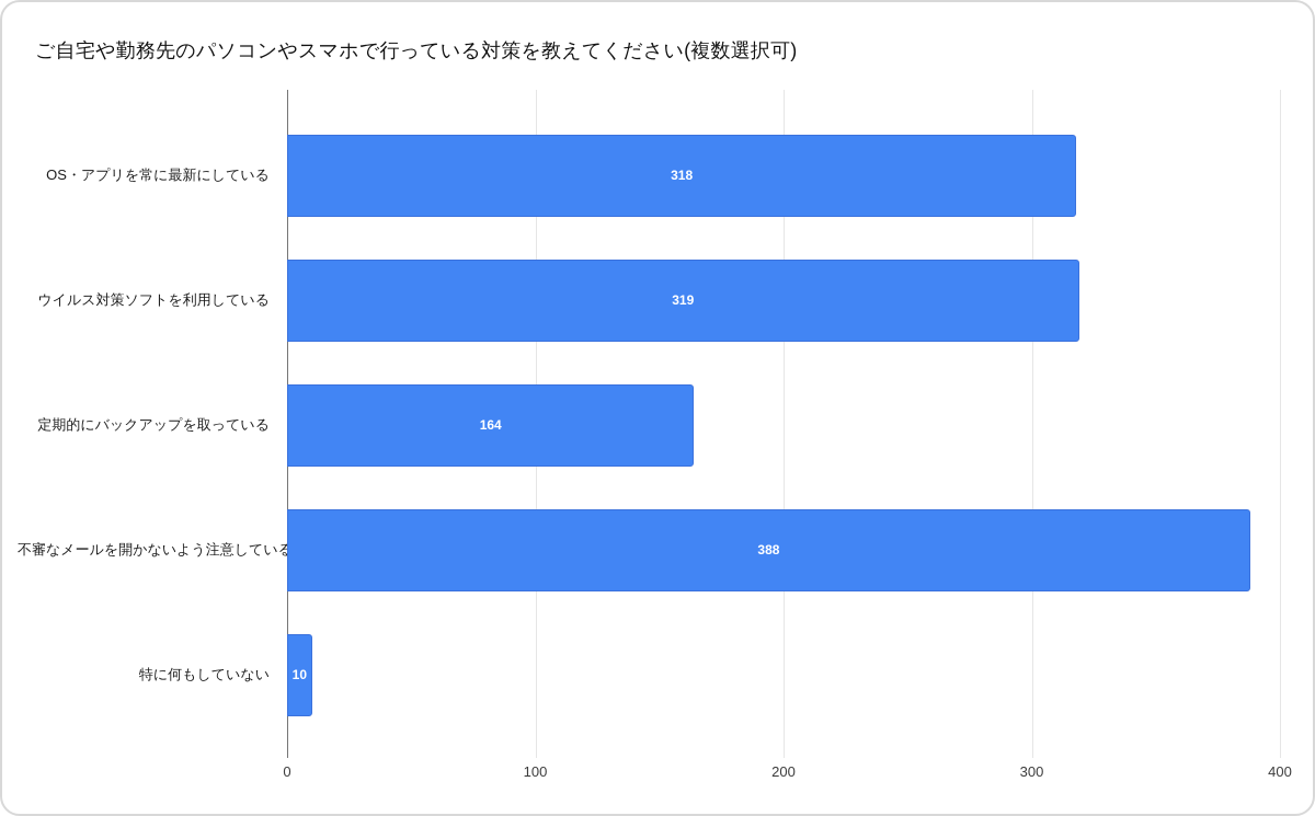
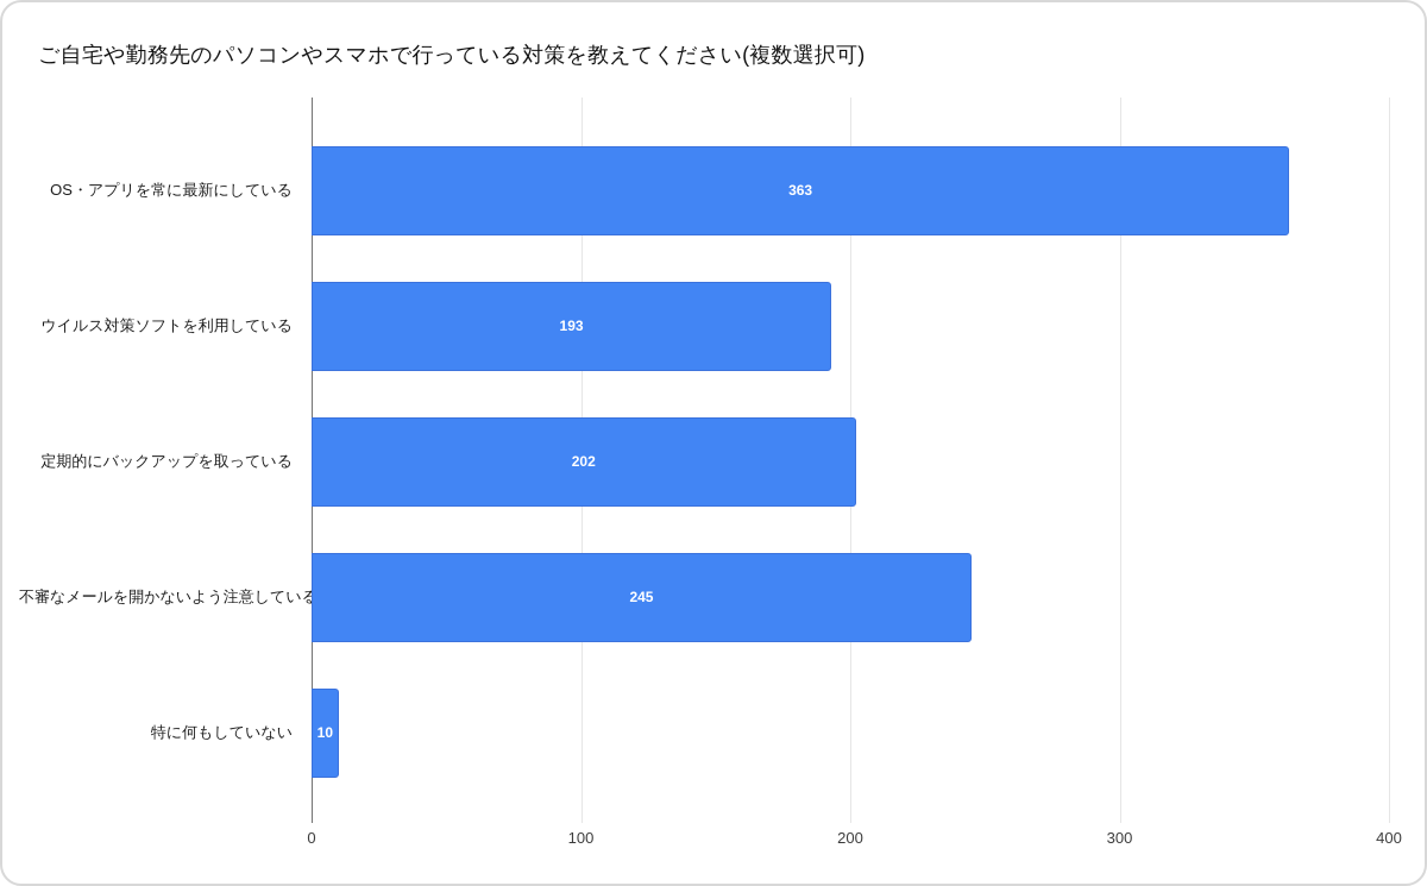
OS・アプリを常に最新にしている: 318 -> 363
ウイルス対策ソフトを利用している: 319 -> 193
定期的にバックアップを取っている: 164 -> 202
不審なメールを開かないよう注意している: 388 -> 245
